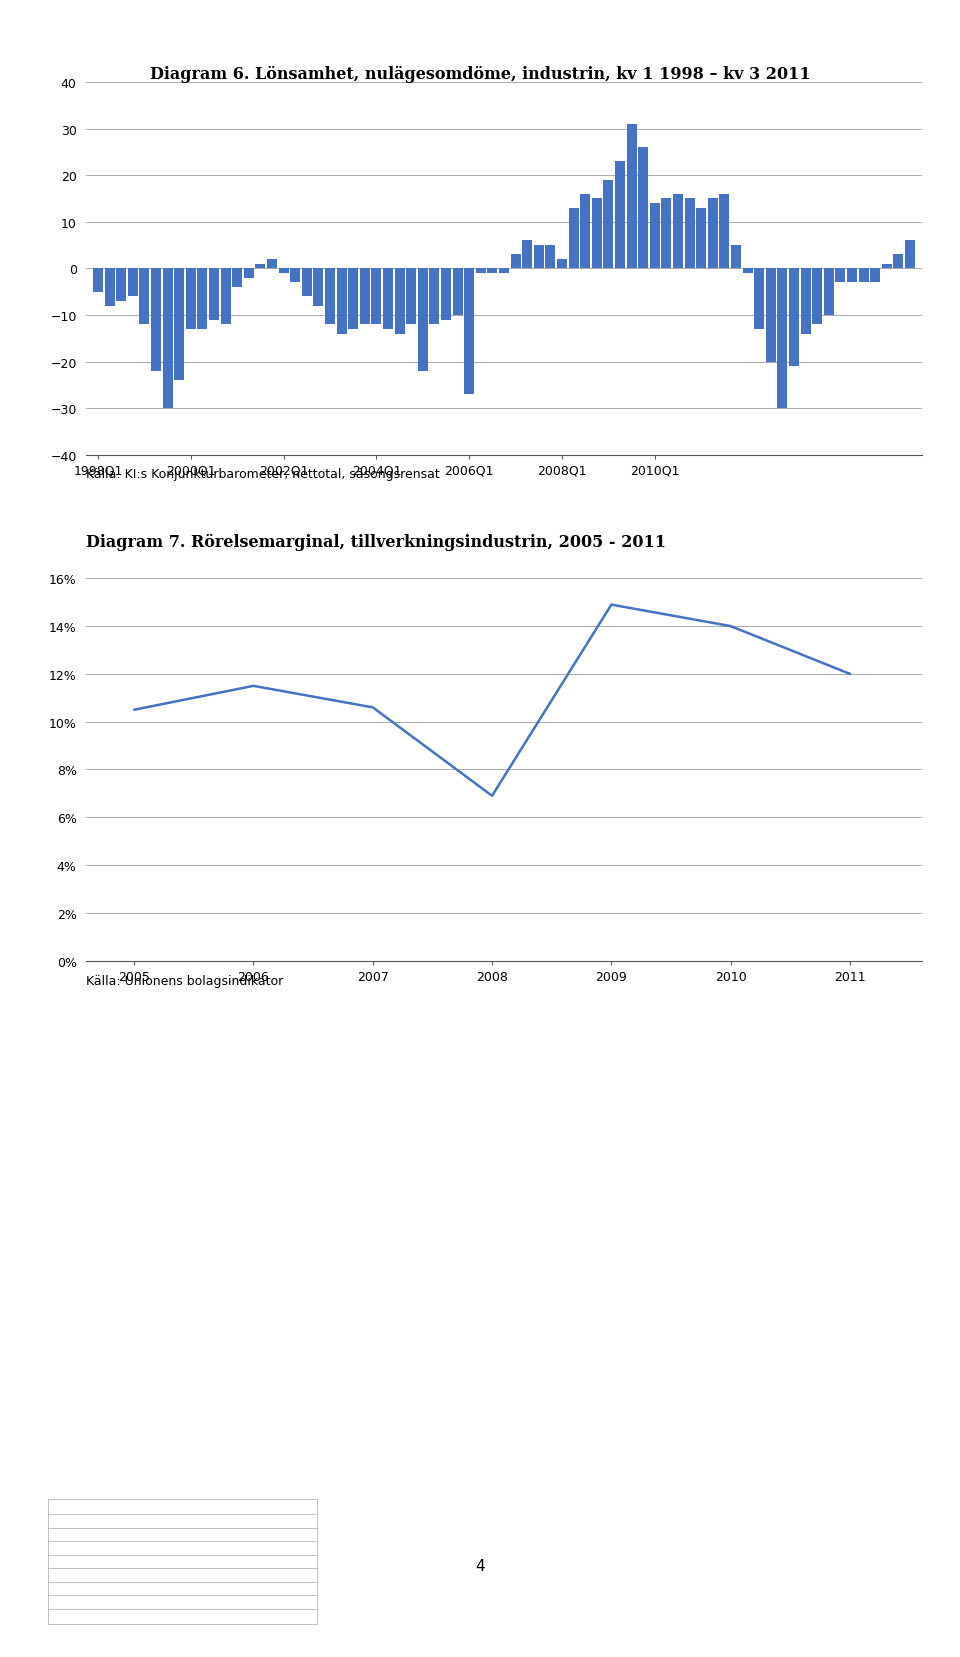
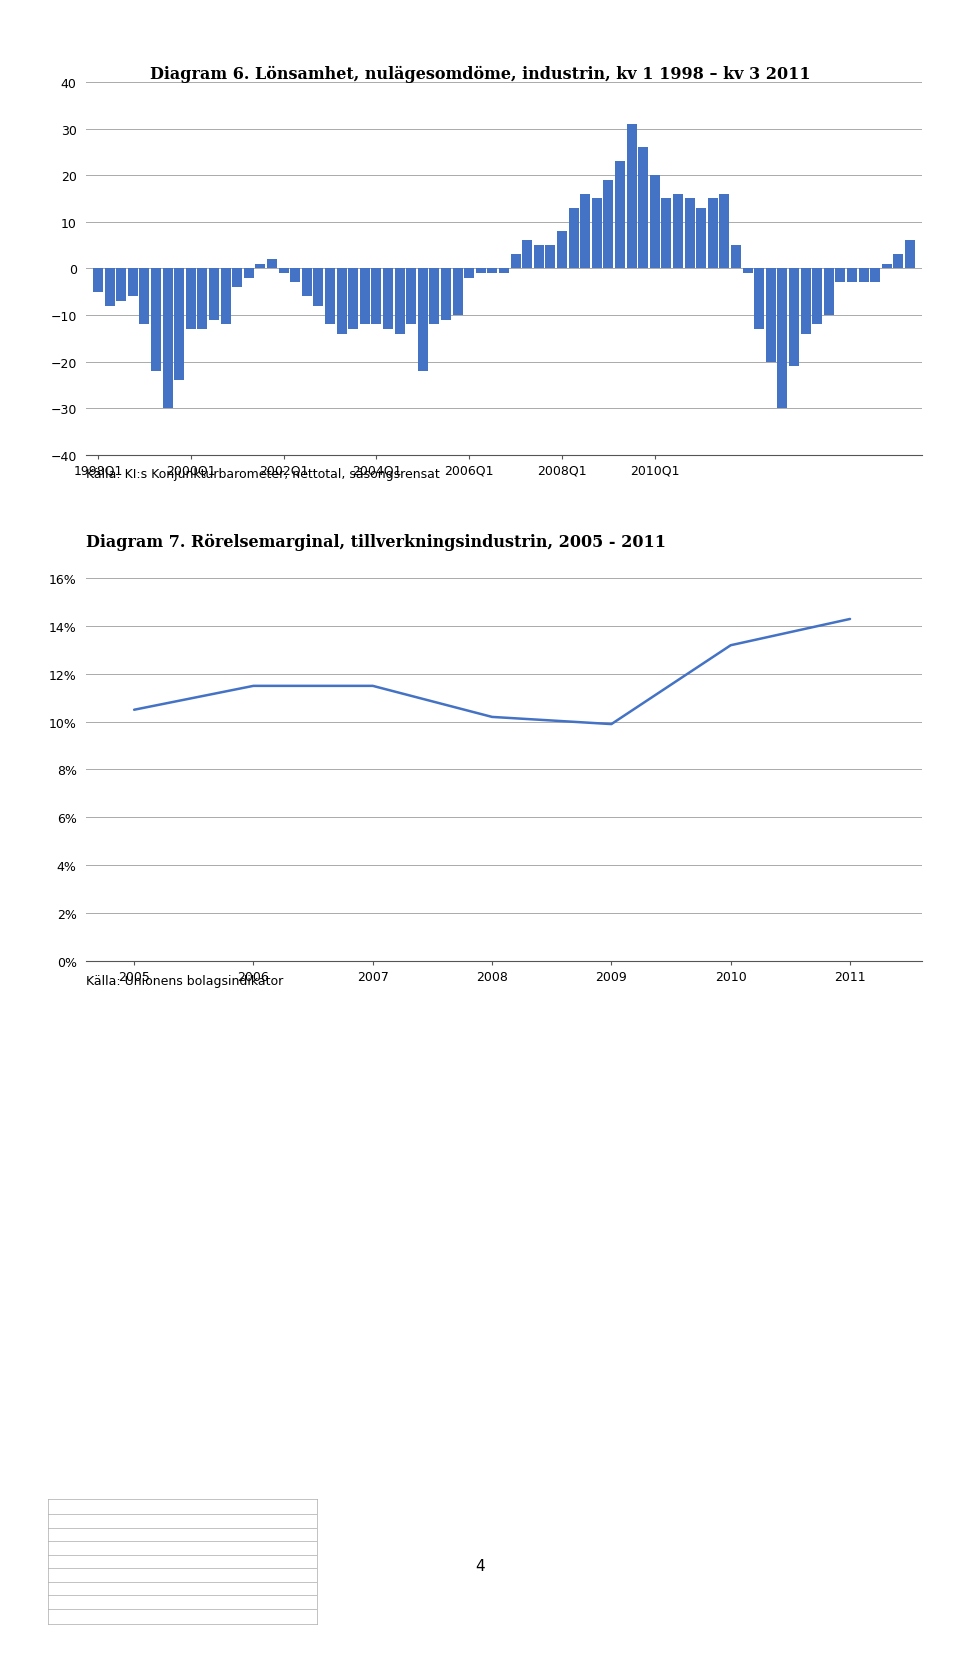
2006Q1: -27 -> -2
2008Q1: 2 -> 8
2010Q1: 14 -> 20
2007: 10.6% -> 11.5%
2008: 6.9% -> 10.2%
2009: 14.9% -> 9.9%
2010: 14.0% -> 13.2%
2011: 12.0% -> 14.3%
